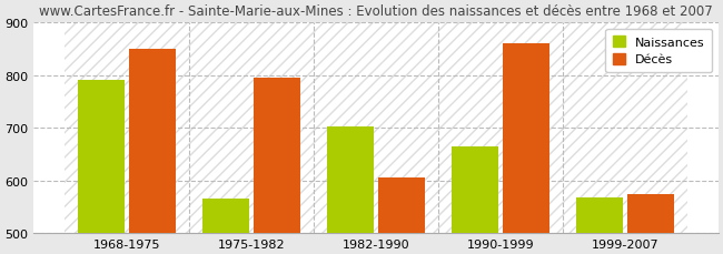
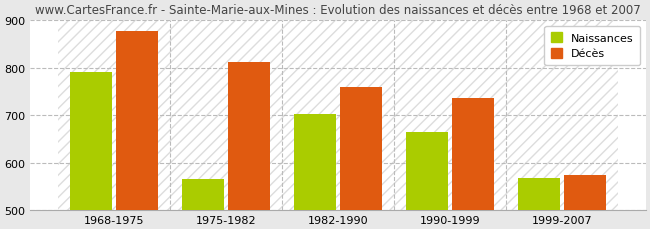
Décès/1968-1975: 850 -> 878
Décès/1975-1982: 795 -> 812
Décès/1982-1990: 605 -> 760
Décès/1990-1999: 860 -> 735
